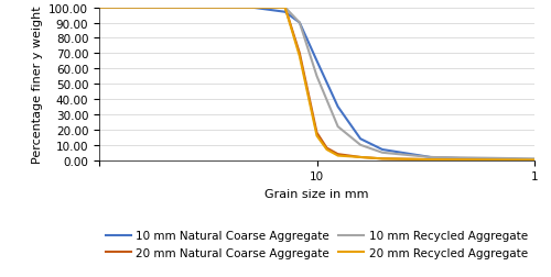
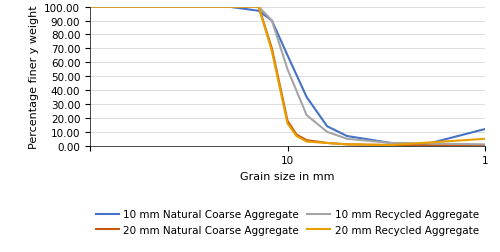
10 mm Natural Coarse Aggregate/1: 0 -> 12
20 mm Recycled Aggregate/1: 0 -> 5
